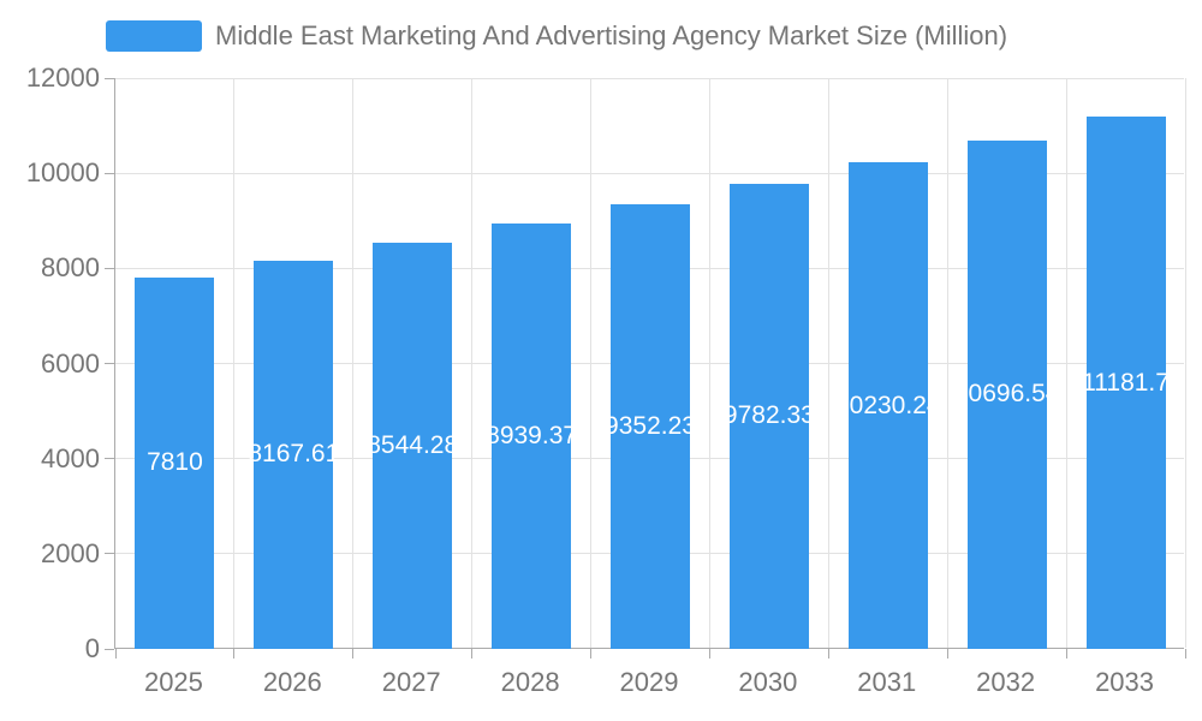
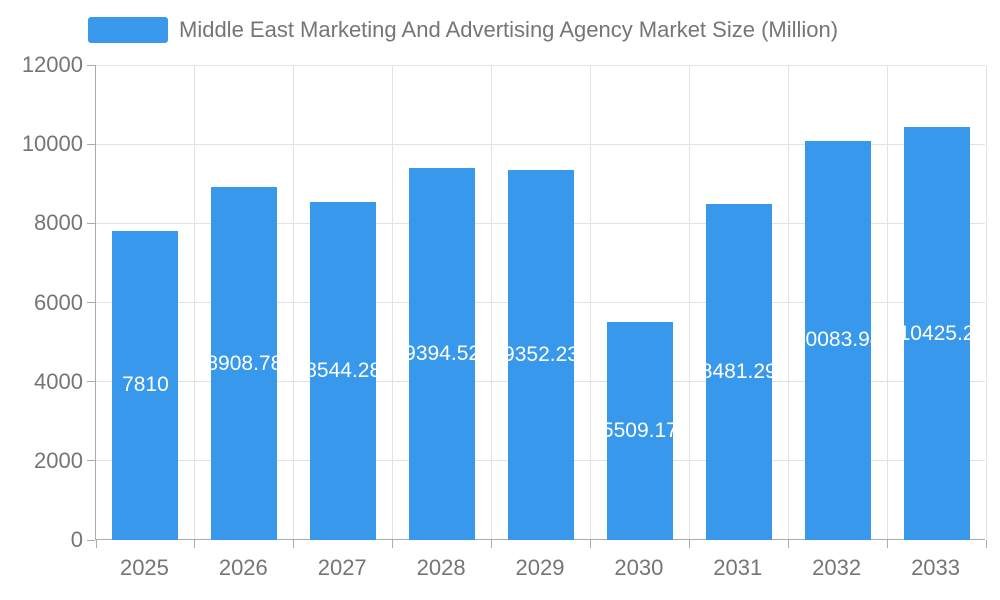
2026: 8167.61 -> 8908.78
2028: 8939.37 -> 9394.52
2030: 9782.33 -> 5509.17
2031: 10230.24 -> 8481.29
2032: 10696.54 -> 10083.98
2033: 11181.7 -> 10425.2
